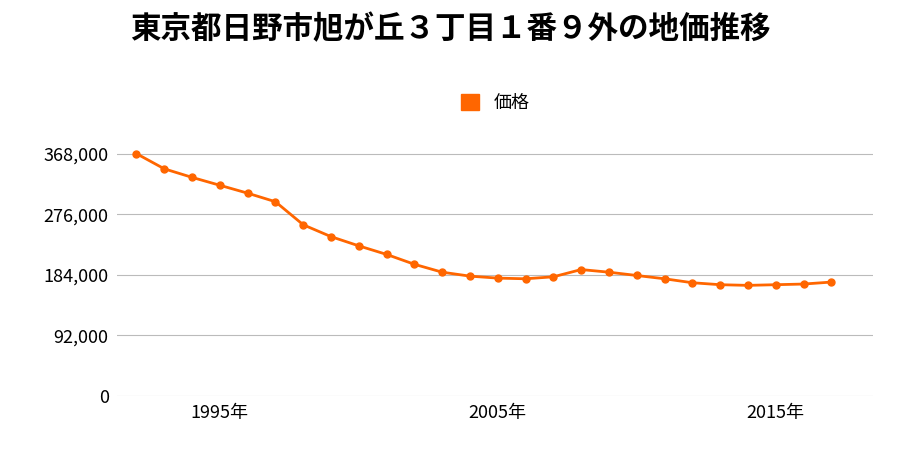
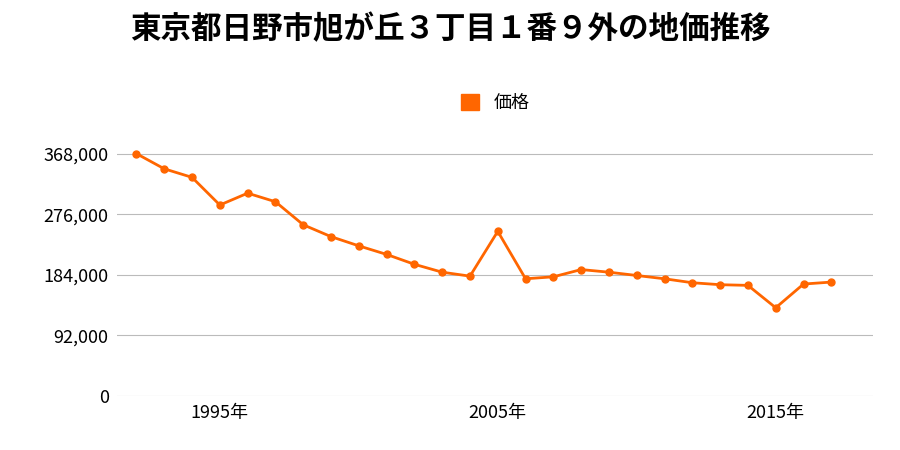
1995年: 320,000 -> 290,000
2005年: 179,000 -> 250,000
2015年: 169,000 -> 134,000
